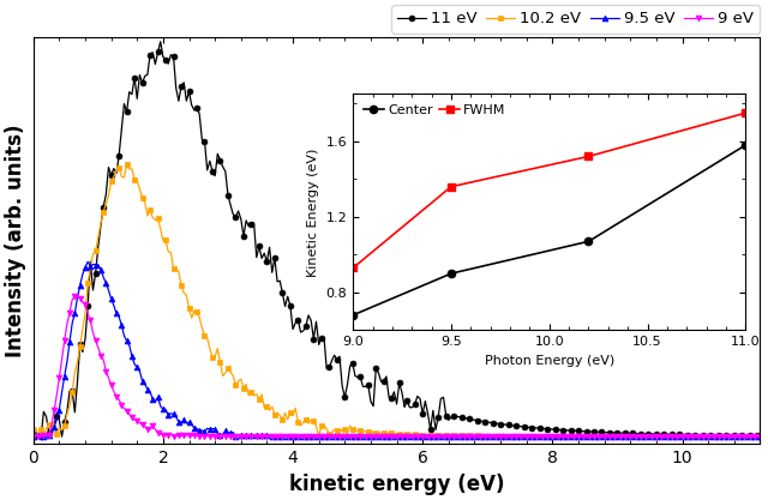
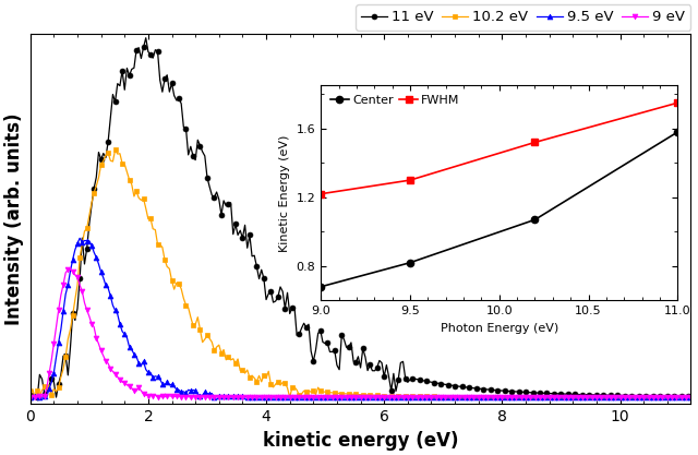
FWHM/9.0: 0.93 -> 1.22
Center/9.5: 0.90 -> 0.82
FWHM/9.5: 1.36 -> 1.30
